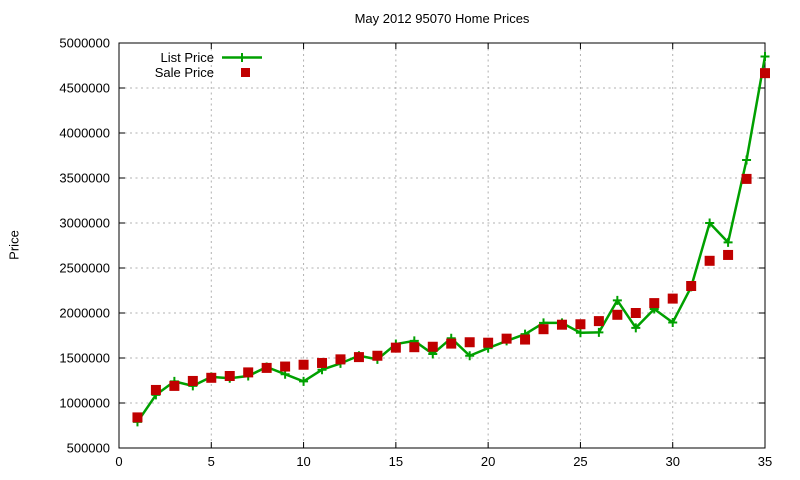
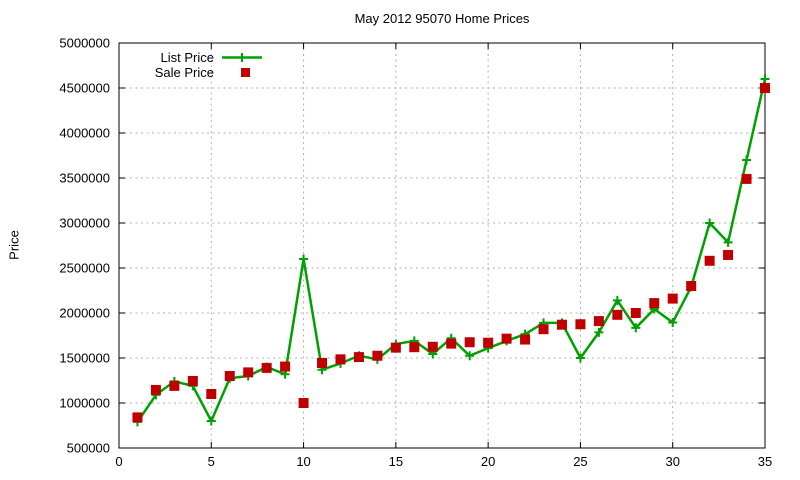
List Price/5: 1300000 -> 800000
Sale Price/5: 1300000 -> 1100000
List Price/10: 1200000 -> 2600000
Sale Price/10: 1400000 -> 1000000
List Price/25: 1800000 -> 1500000
List Price/35: 4800000 -> 4600000
Sale Price/35: 4700000 -> 4500000
